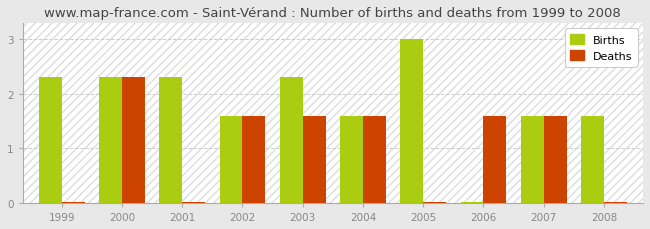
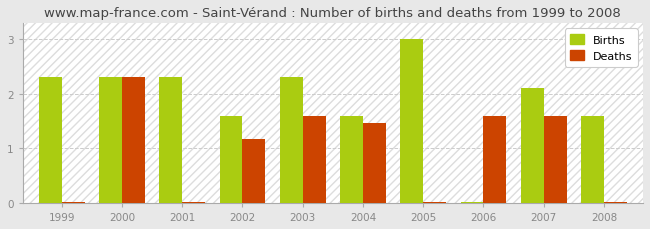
Deaths/2002: 1.60 -> 1.18
Deaths/2004: 1.60 -> 1.46
Births/2007: 1.60 -> 2.10
